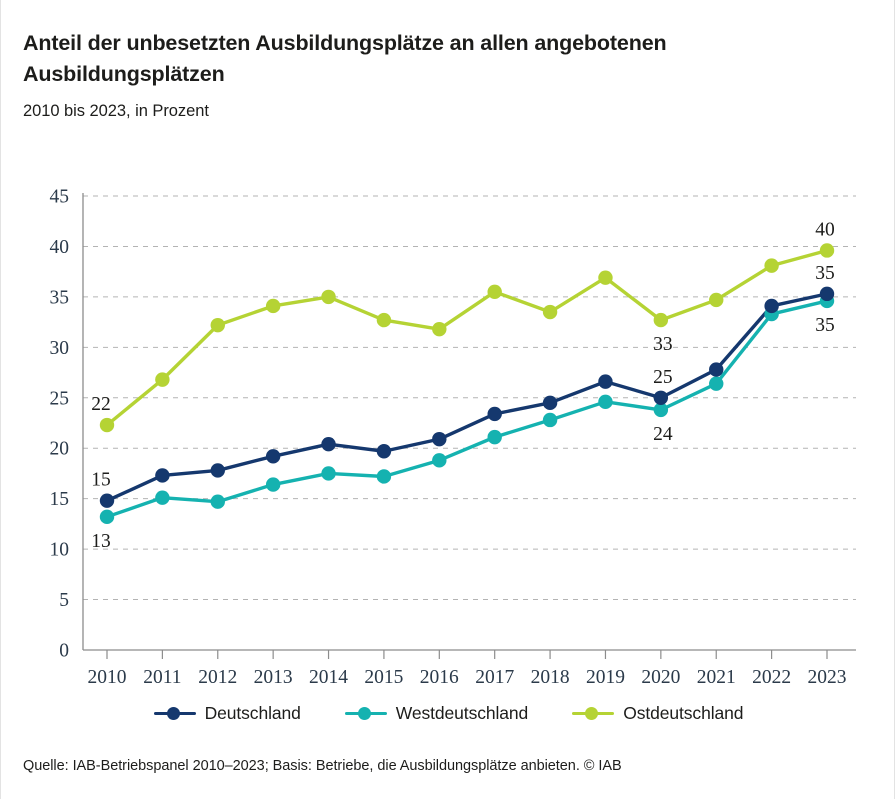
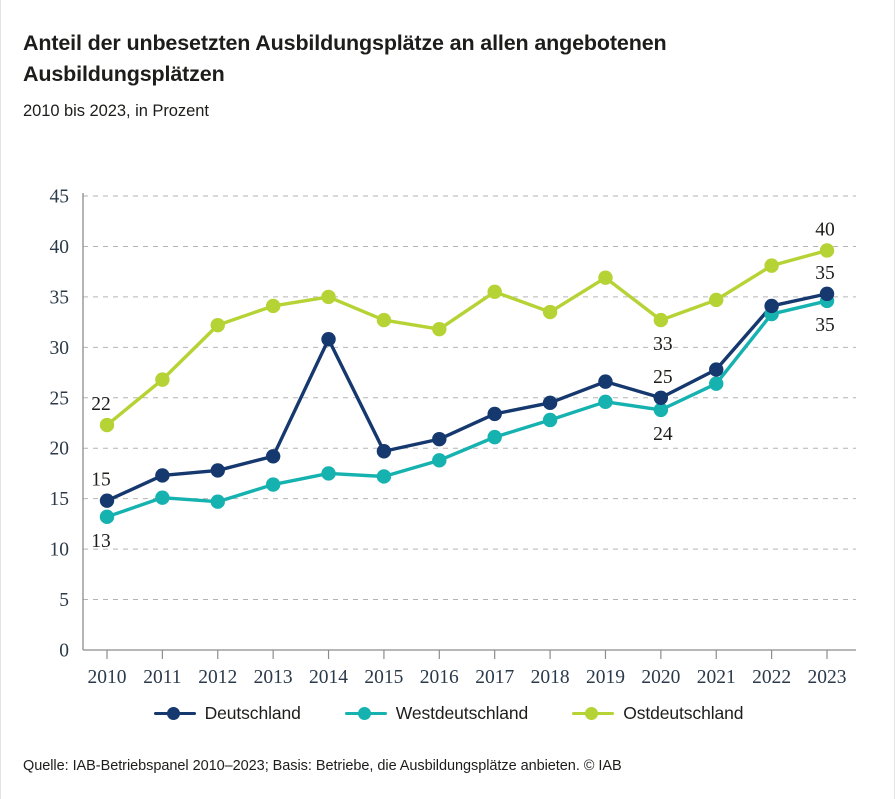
Deutschland/2014: 20.4 -> 30.8
